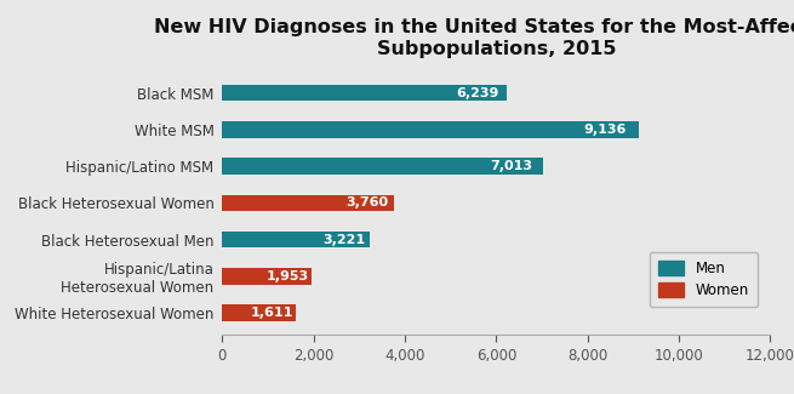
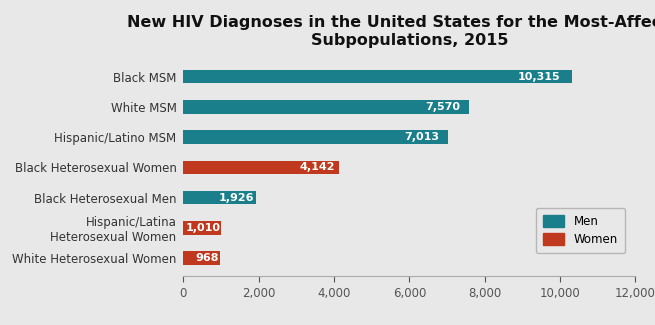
Black MSM: 6,239 -> 10,315
White MSM: 9,136 -> 7,570
Black Heterosexual Women: 3,760 -> 4,142
Black Heterosexual Men: 3,221 -> 1,926
Hispanic/Latina Heterosexual Women: 1,953 -> 1,010
White Heterosexual Women: 1,611 -> 968
